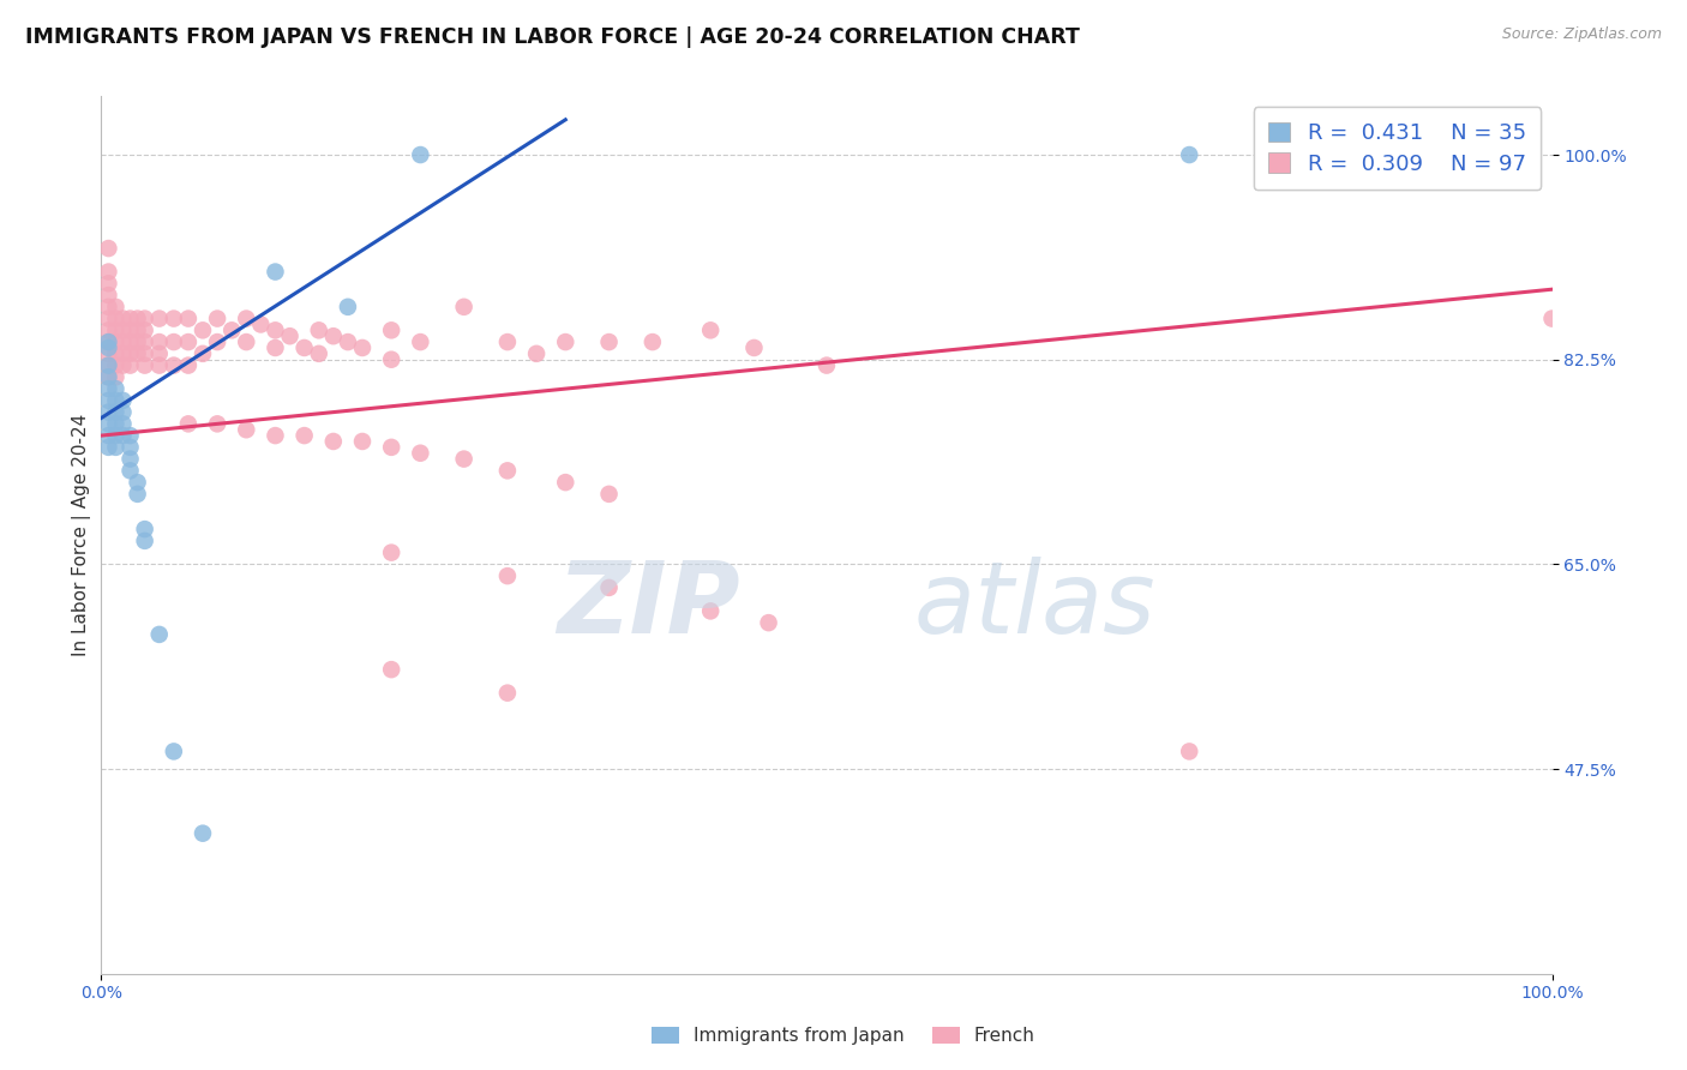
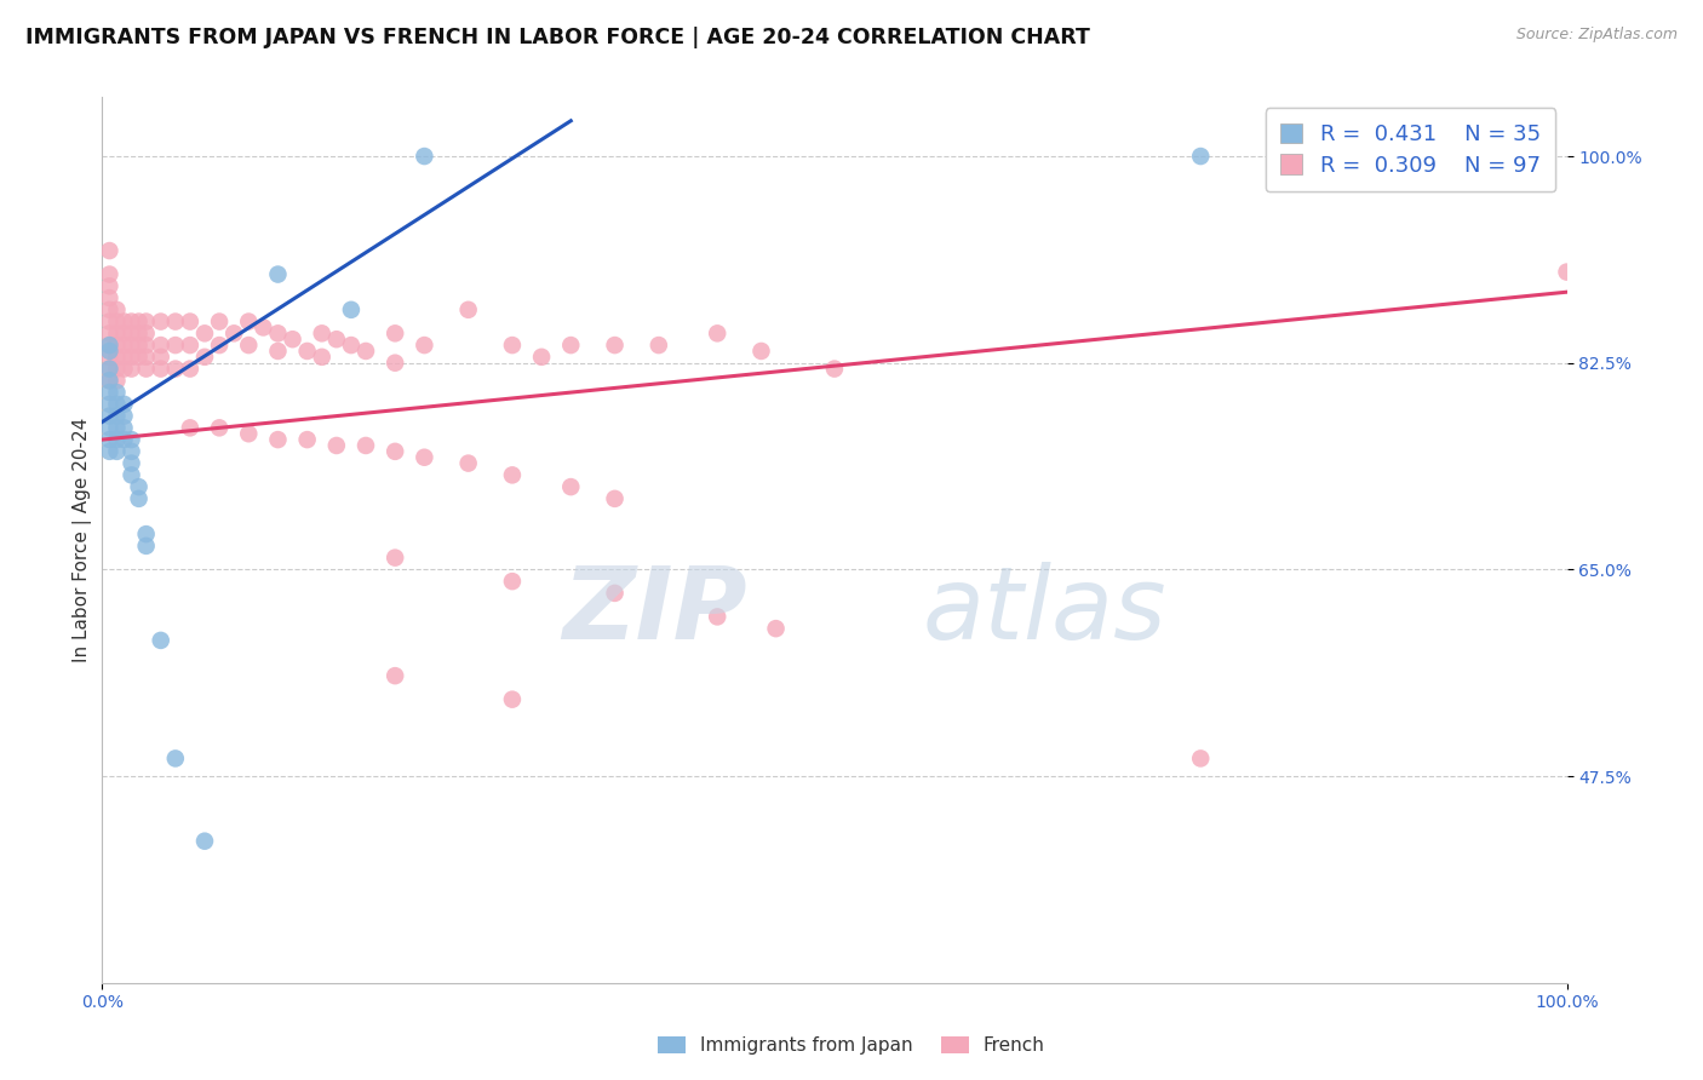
French/100.0%: 86.0% -> 90.2%
